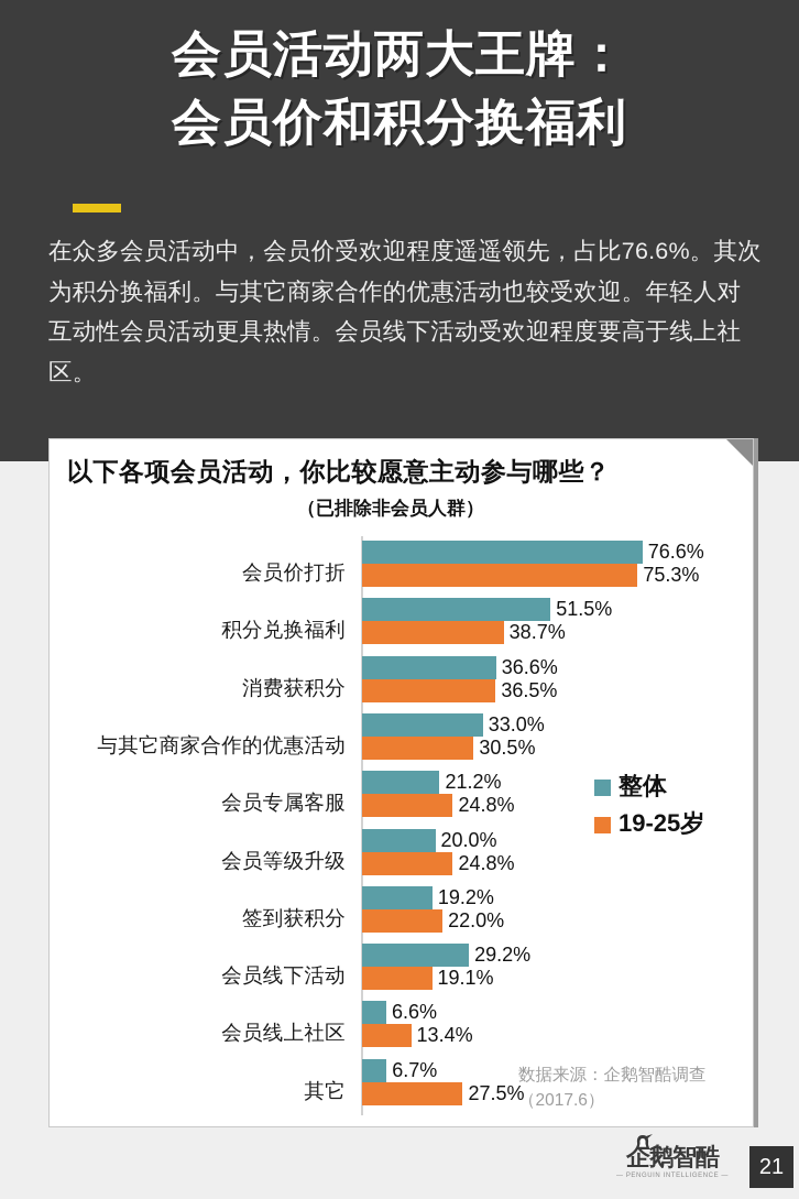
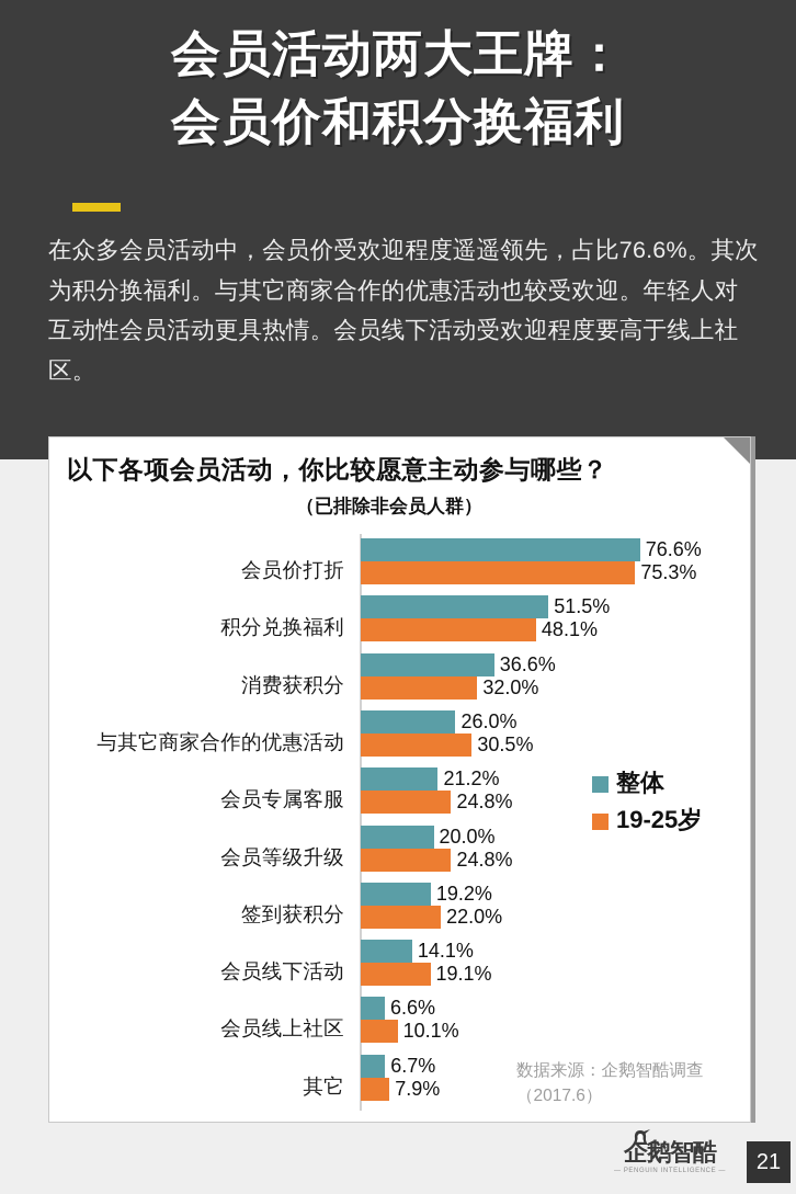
19-25岁/积分兑换福利: 38.7% -> 48.1%
19-25岁/消费获积分: 36.5% -> 32.0%
整体/与其它商家合作的优惠活动: 33.0% -> 26.0%
整体/会员线下活动: 29.2% -> 14.1%
19-25岁/会员线上社区: 13.4% -> 10.1%
19-25岁/其它: 27.5% -> 7.9%
